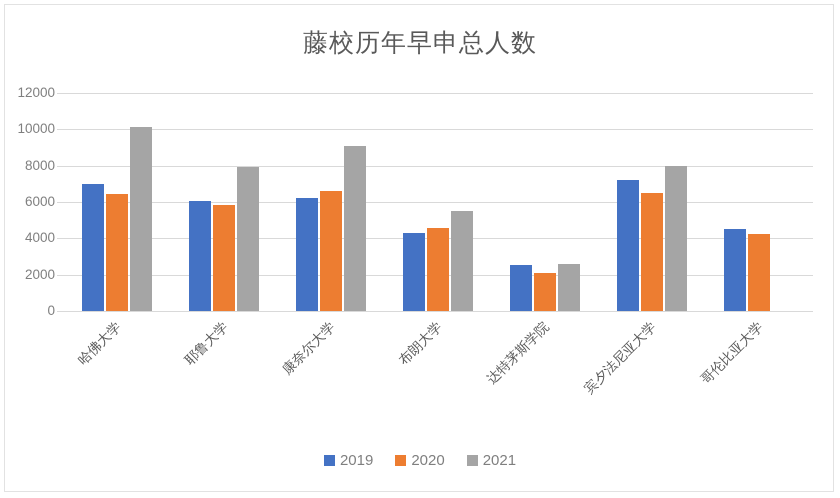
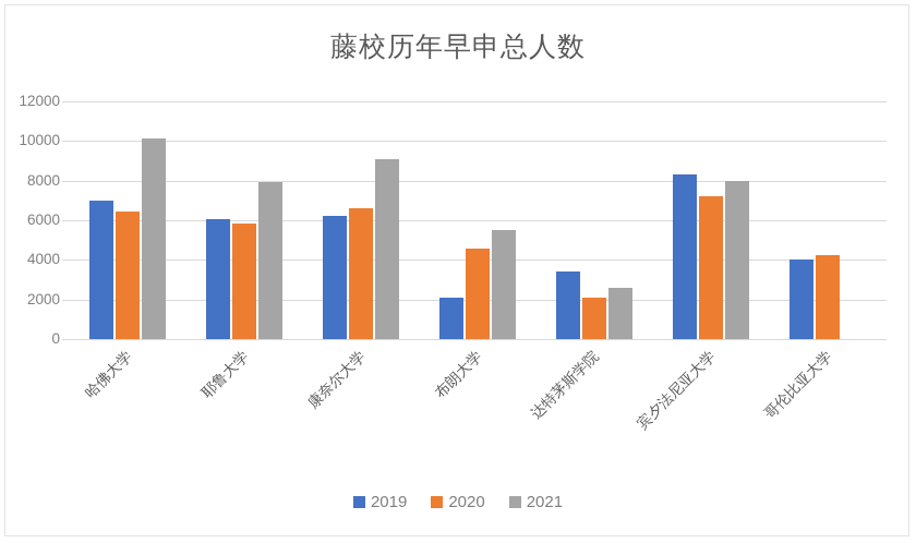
2019/布朗大学: 4300 -> 2100
2019/达特茅斯学院: 2500 -> 3400
2019/宾夕法尼亚大学: 7200 -> 8300
2020/宾夕法尼亚大学: 6500 -> 7200
2019/哥伦比亚大学: 4500 -> 4000
